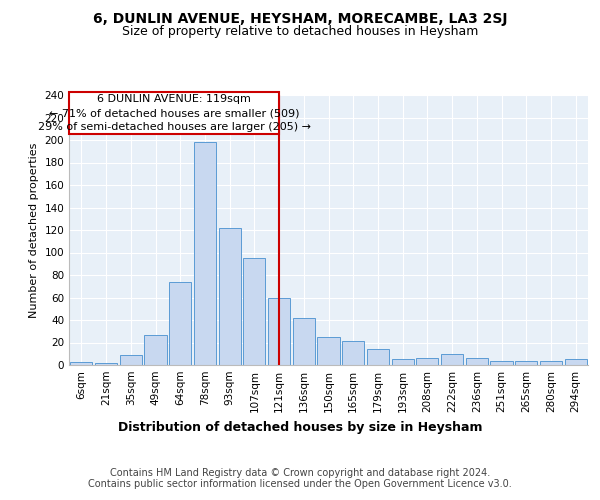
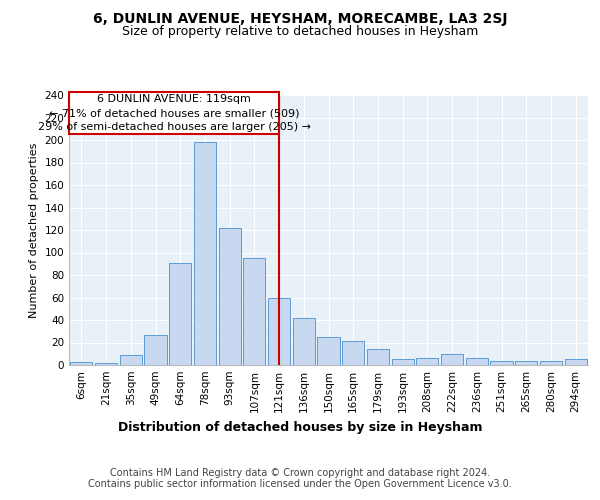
64sqm: 74 -> 91
